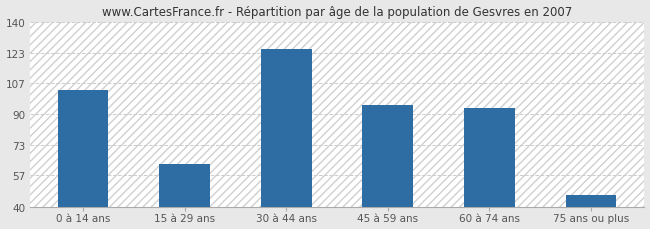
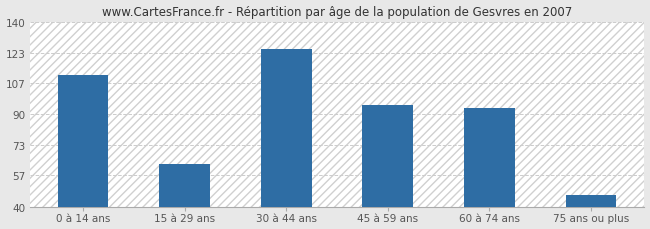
0 à 14 ans: 103 -> 111
